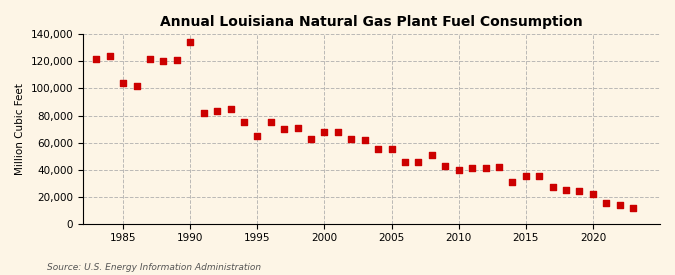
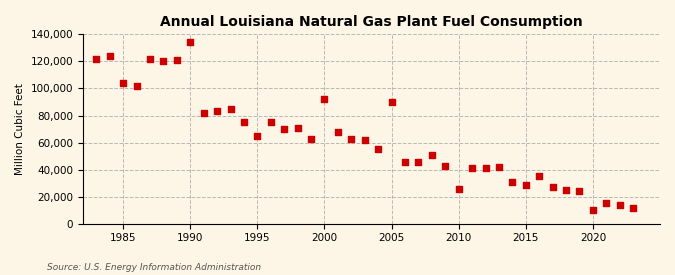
2000: 68,000 -> 92,000
2005: 55,000 -> 90,000
2010: 40,000 -> 26,000
2015: 35,000 -> 29,000
2020: 22,000 -> 10,000
